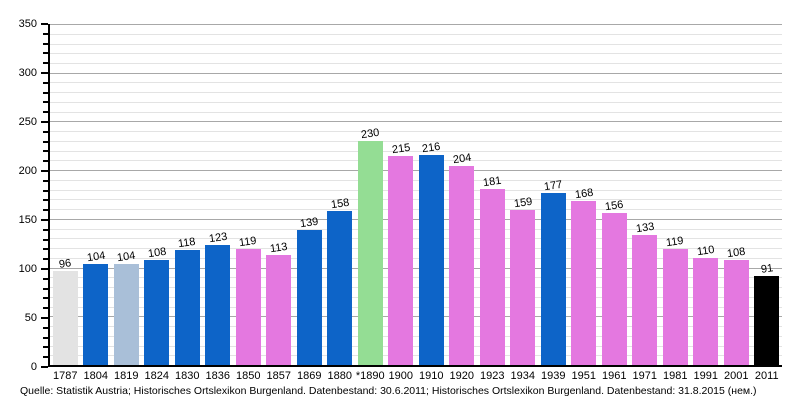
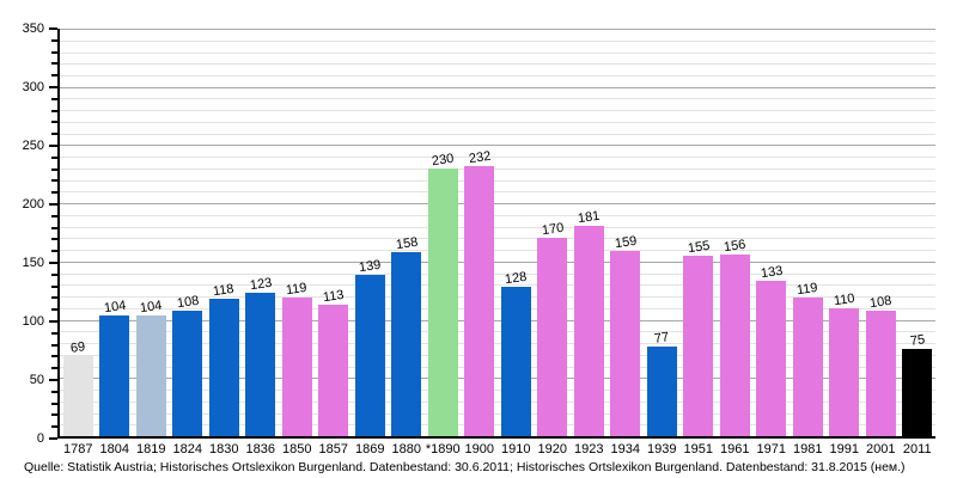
1787: 96 -> 69
1900: 215 -> 232
1910: 216 -> 128
1920: 204 -> 170
1939: 177 -> 77
1951: 168 -> 155
2011: 91 -> 75
